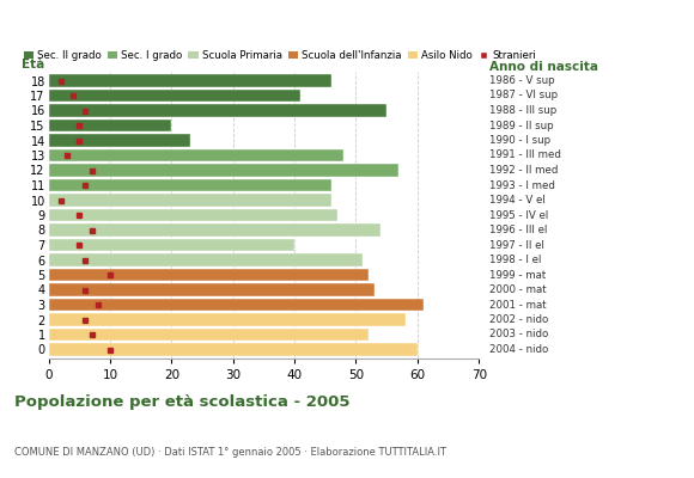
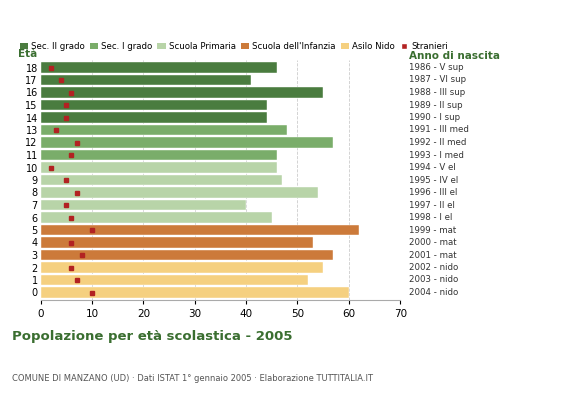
15: 20 -> 44
14: 23 -> 44
6: 51 -> 45
5: 52 -> 62
3: 61 -> 57
2: 58 -> 55
